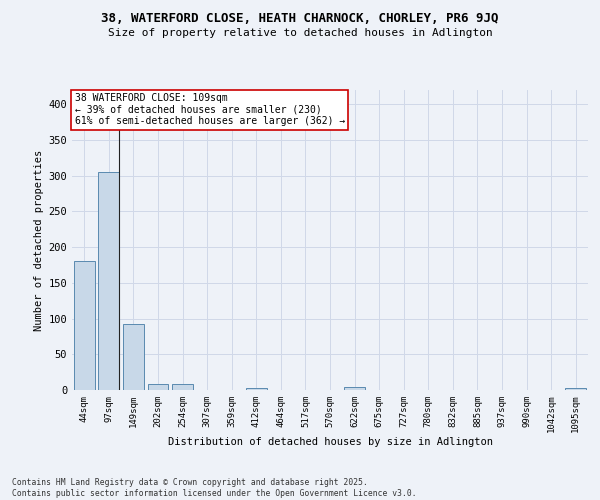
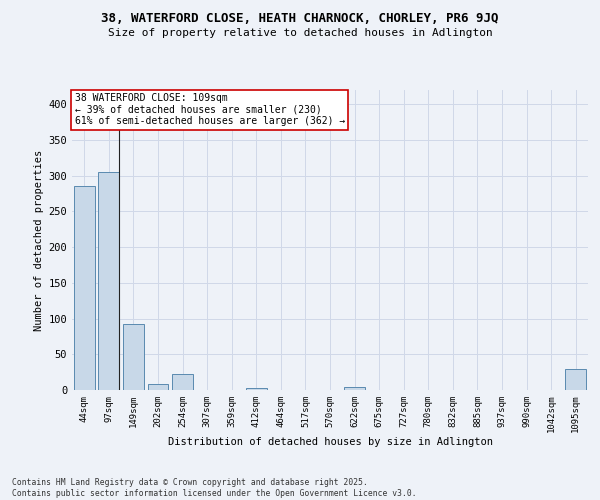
44sqm: 180 -> 286
254sqm: 9 -> 22
1095sqm: 3 -> 30
